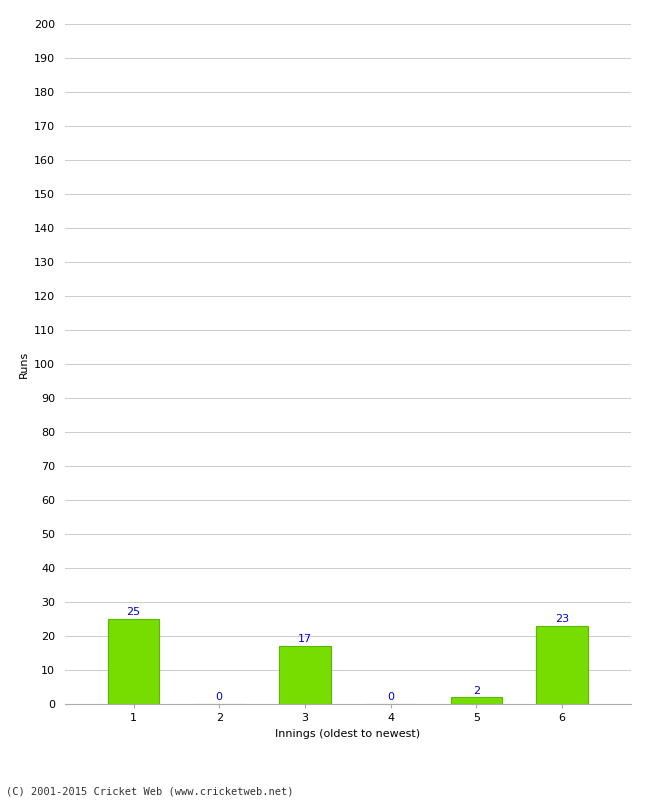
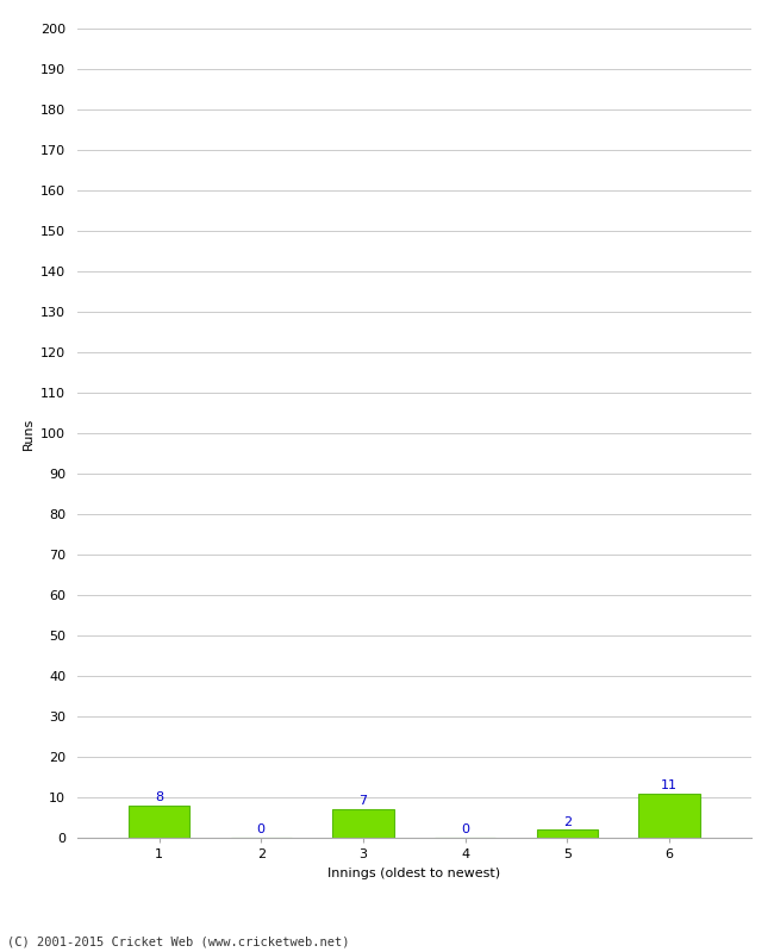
1: 25 -> 8
3: 17 -> 7
6: 23 -> 11
